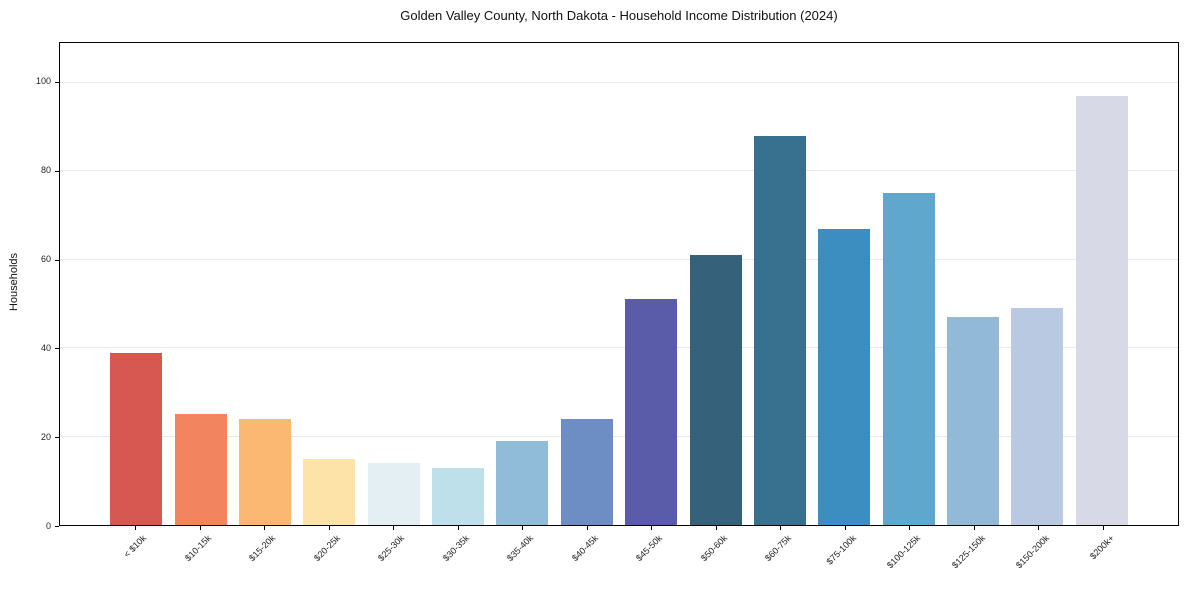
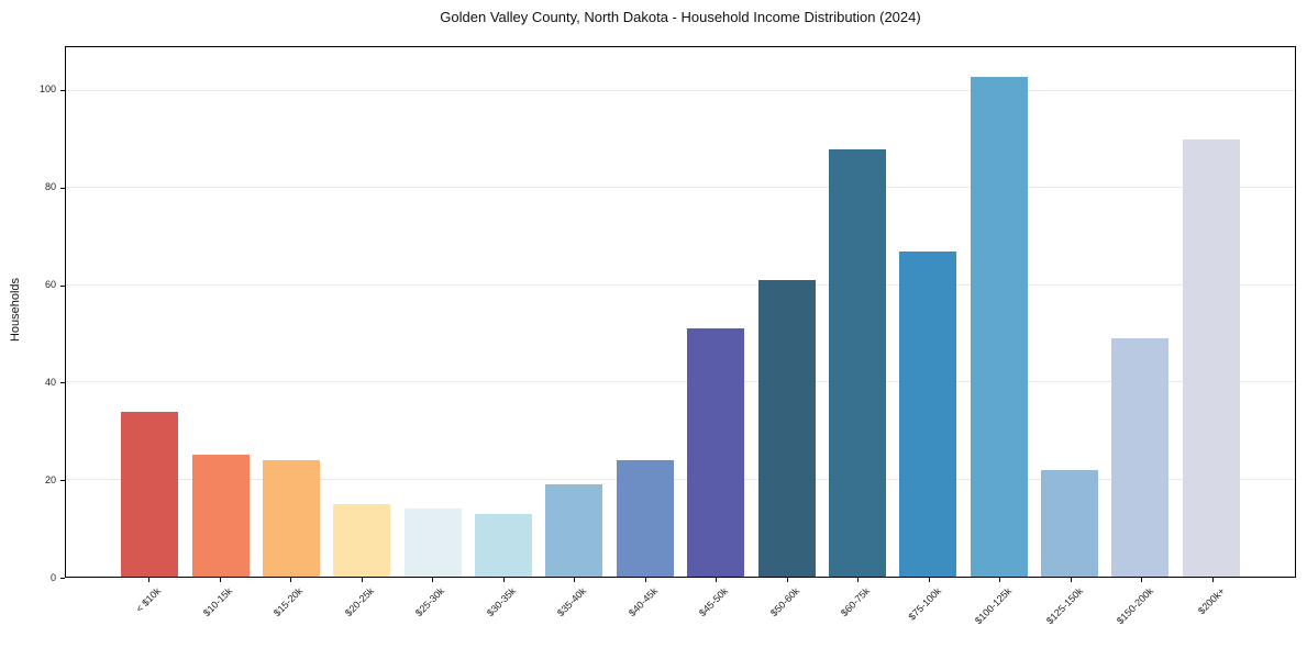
< $10k: 39 -> 34
$100-125k: 75 -> 103
$125-150k: 47 -> 22
$200k+: 97 -> 90
